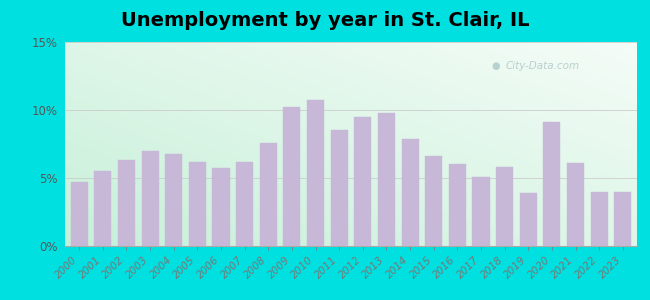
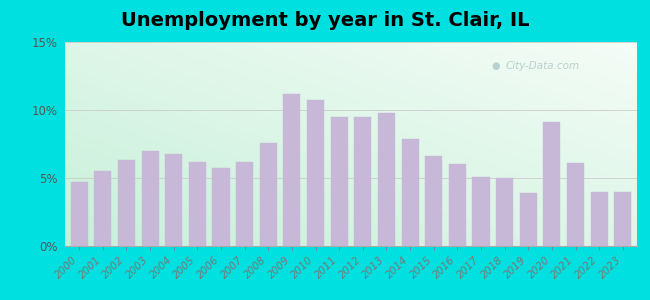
2009: 10.2% -> 11.2%
2011: 8.5% -> 9.5%
2018: 5.8% -> 5.0%
